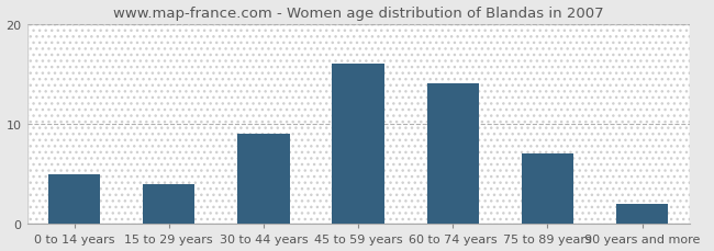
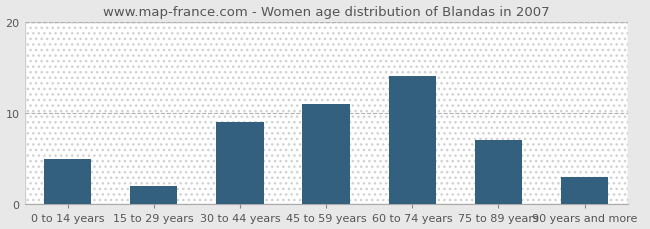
15 to 29 years: 4 -> 2
45 to 59 years: 16 -> 11
90 years and more: 2 -> 3
